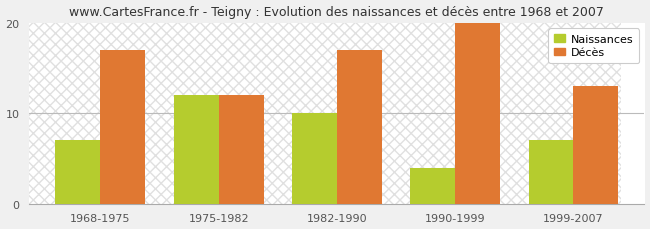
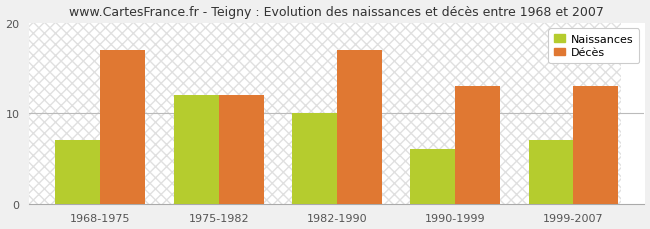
Naissances/1990-1999: 4 -> 6
Décès/1990-1999: 20 -> 13
